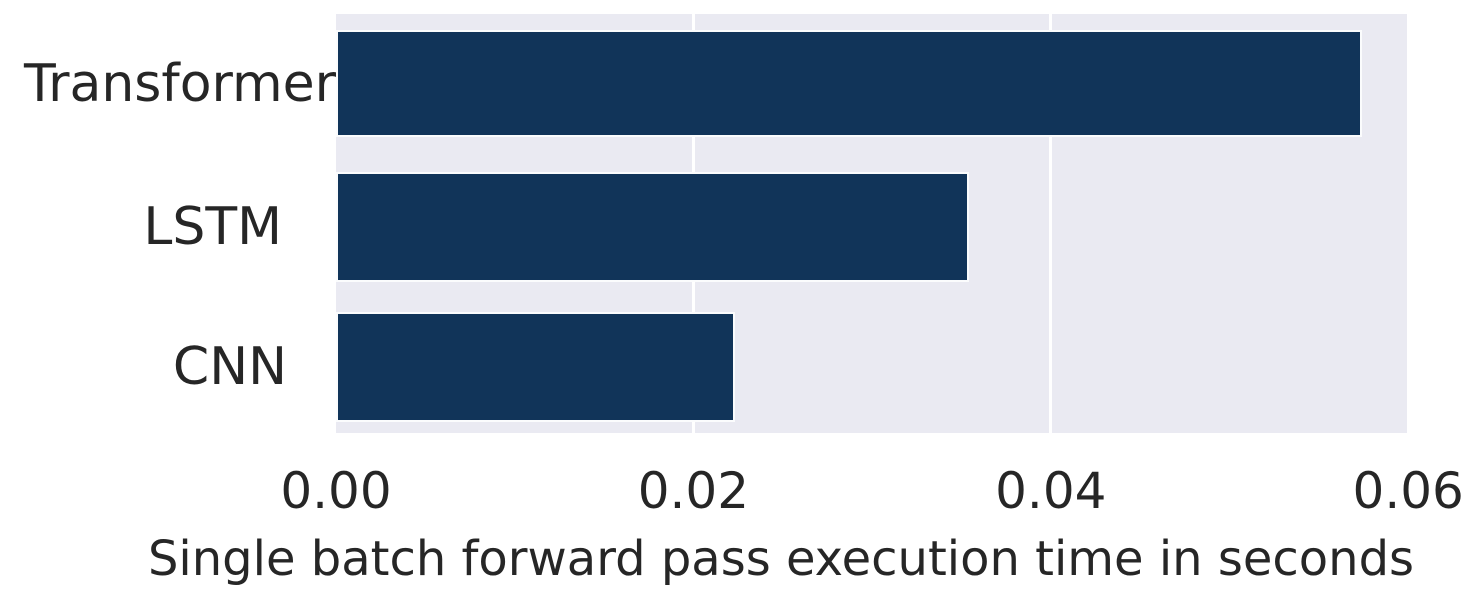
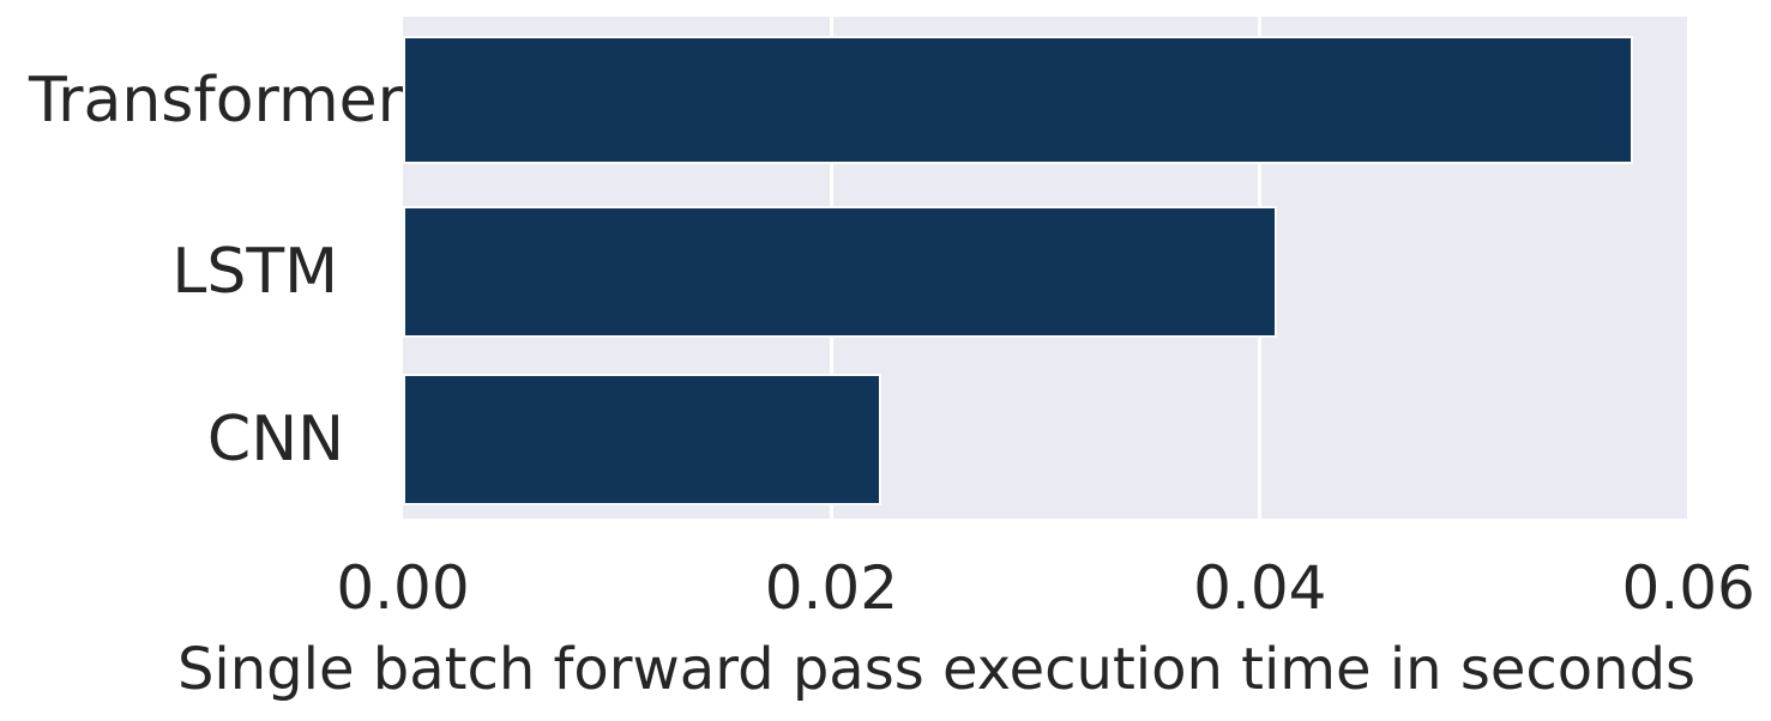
LSTM: 0.0354 -> 0.0408
